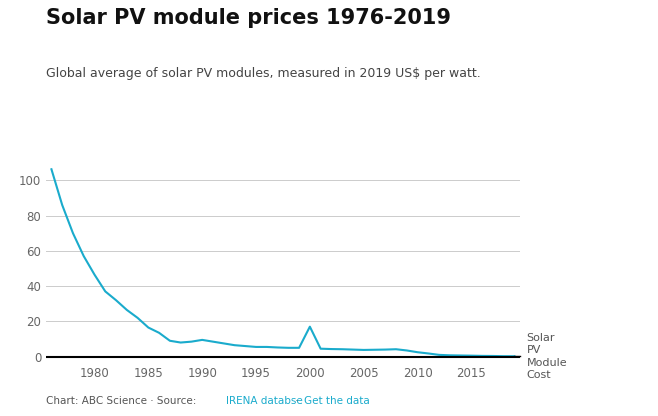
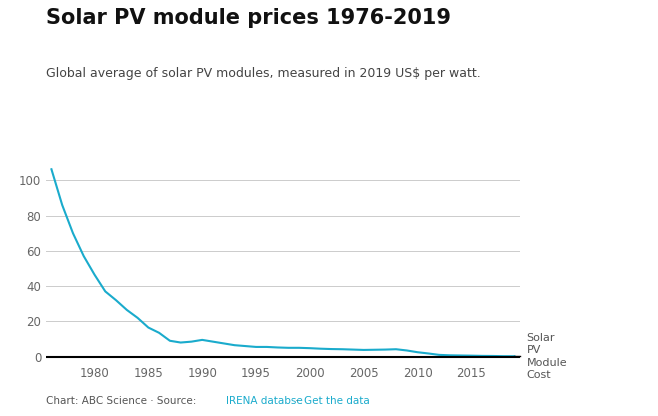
2000: 17 -> 5
